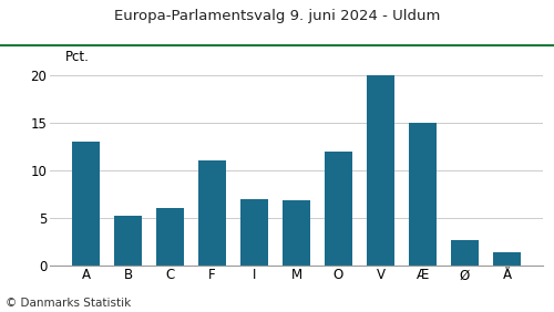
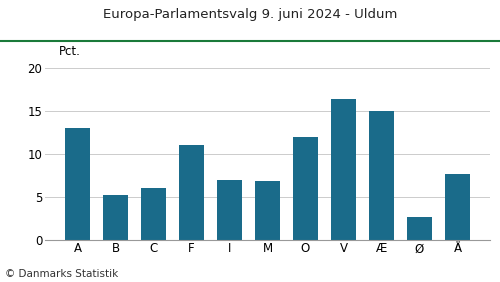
V: 20.0 -> 16.4
Å: 1.4 -> 7.6
